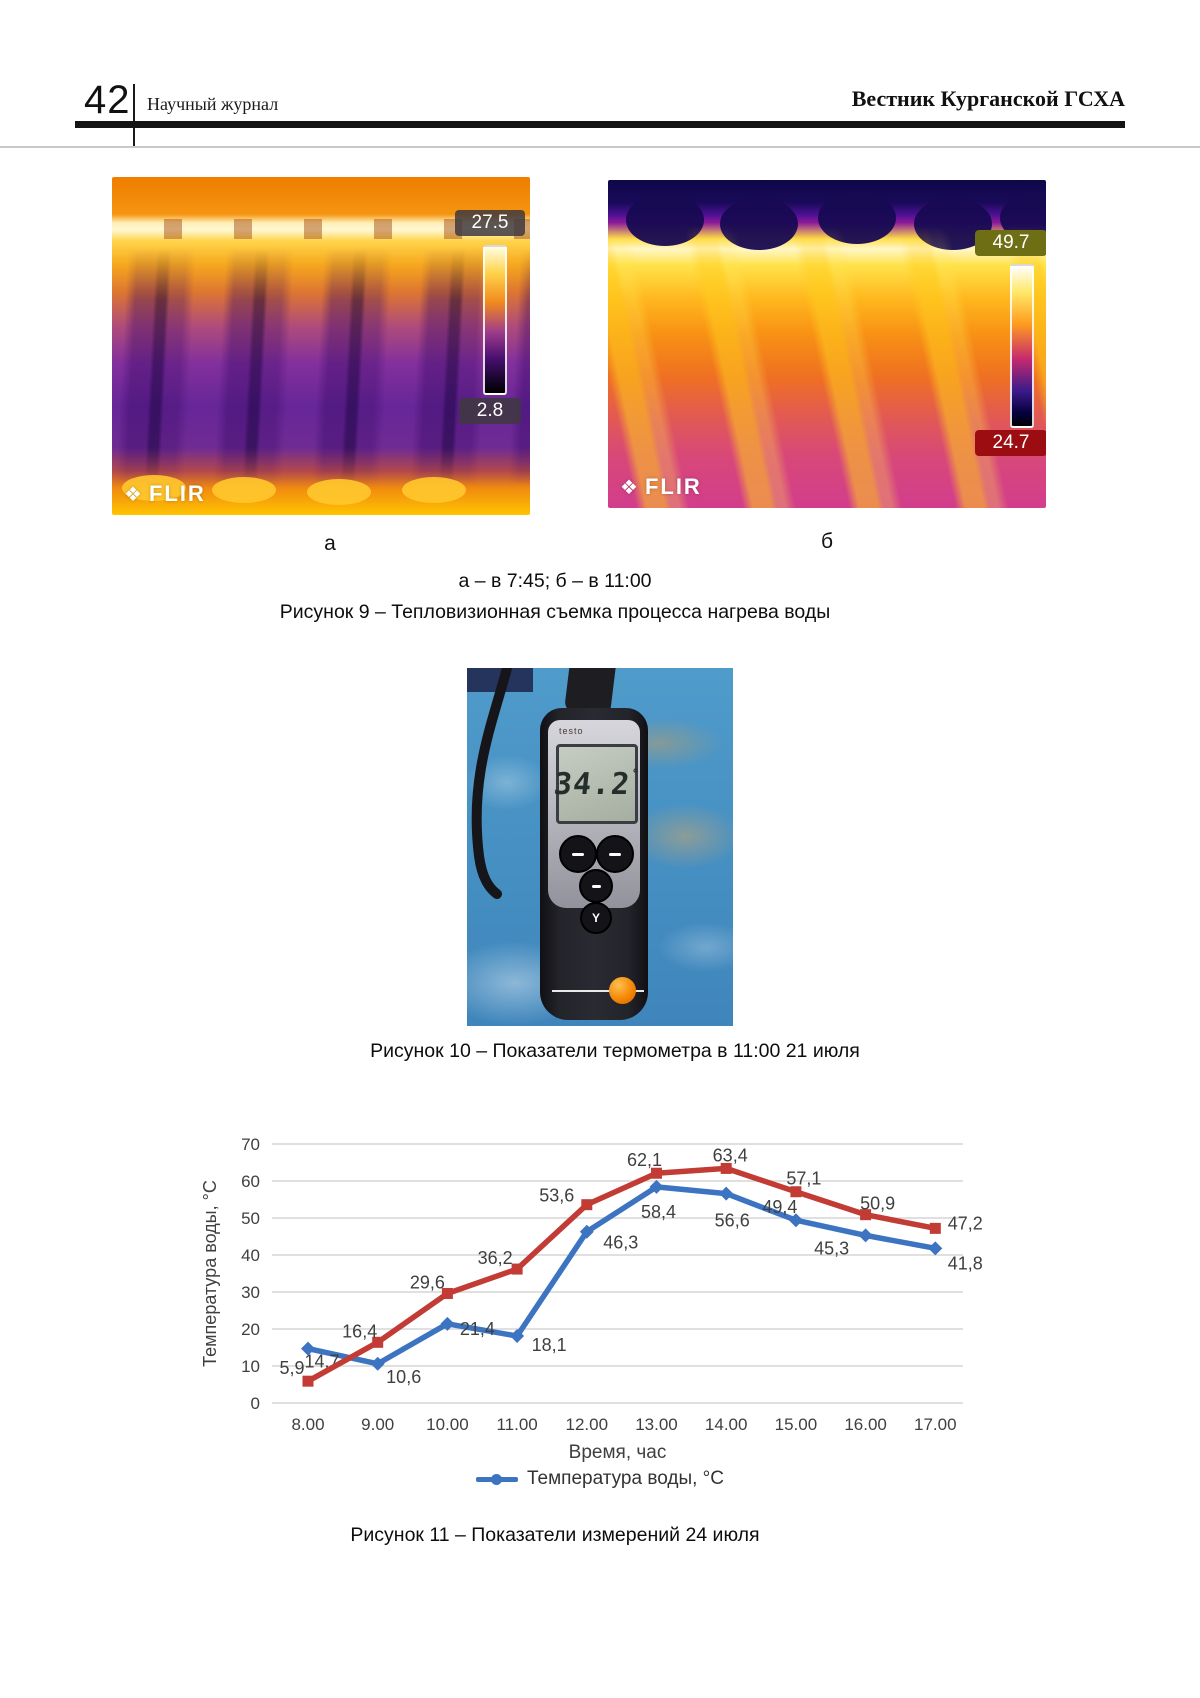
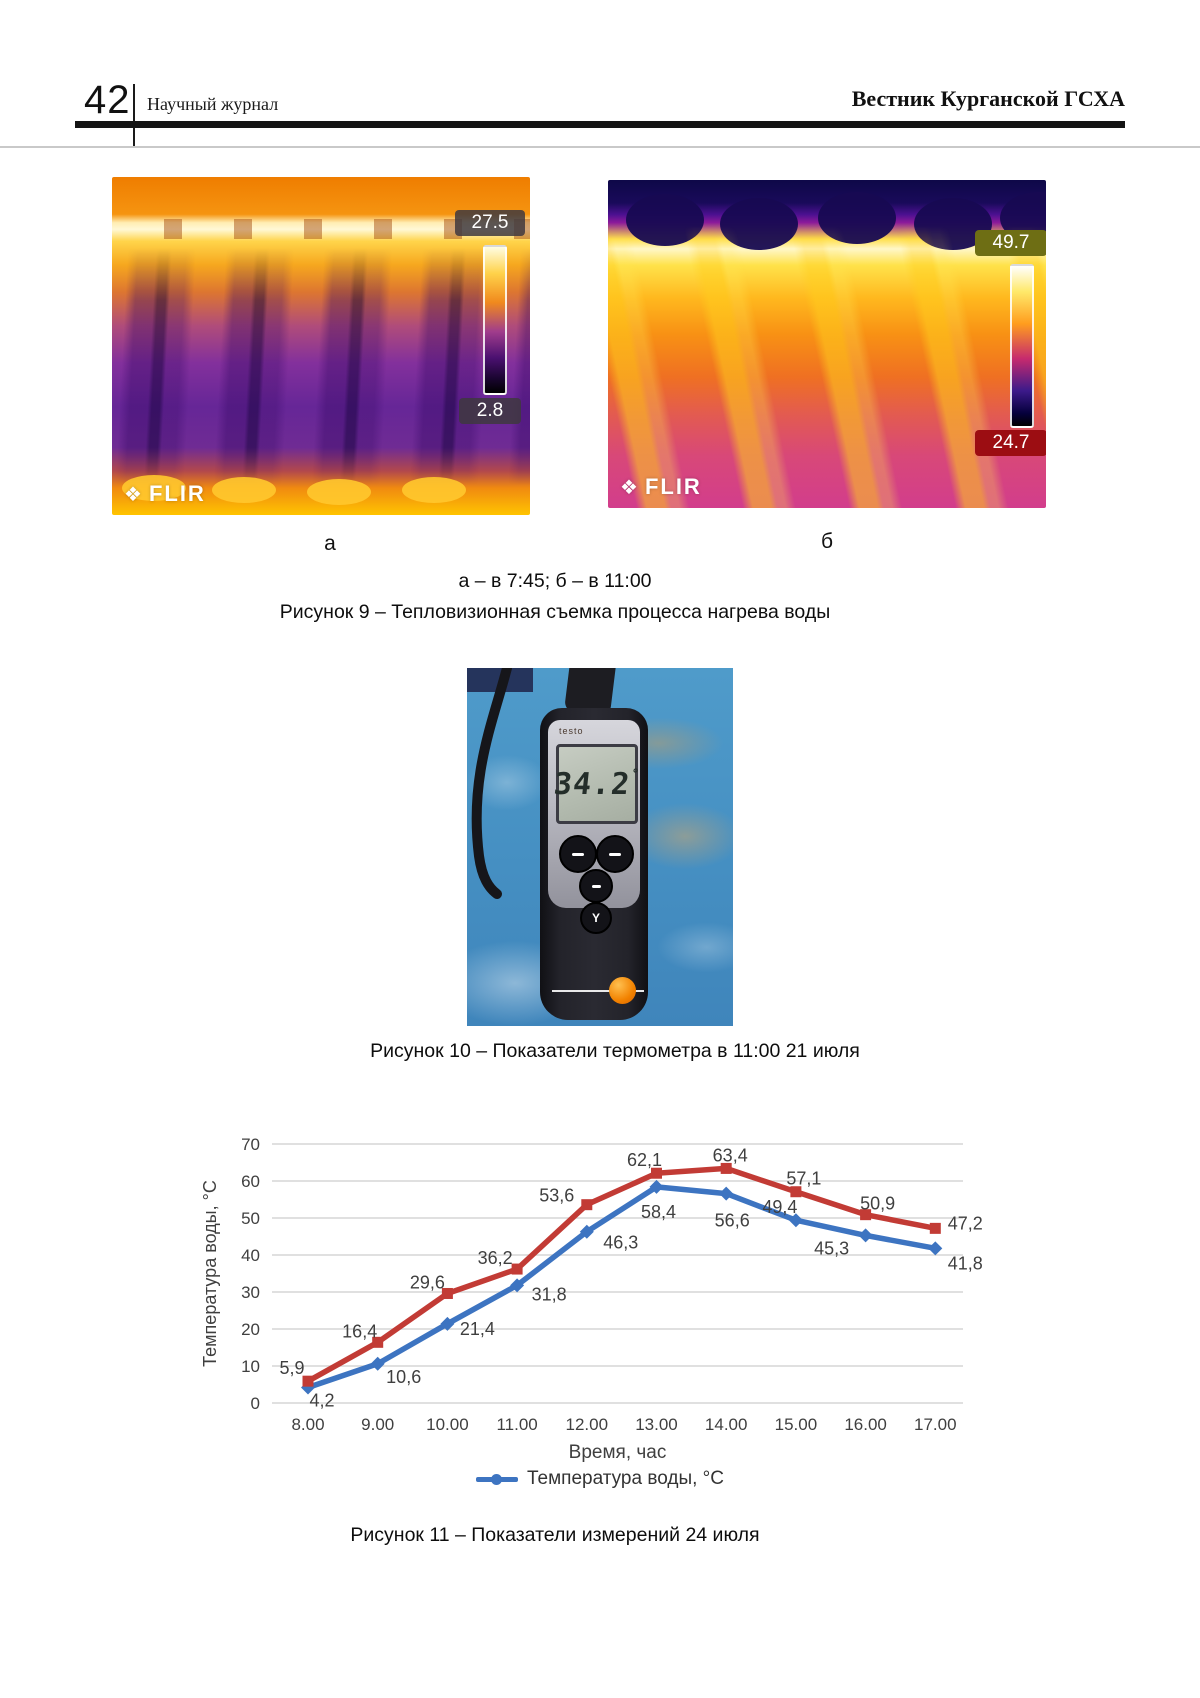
Температура воды, °С/8.00: 14,7 -> 4,2
Температура воды, °С/11.00: 18,1 -> 31,8
